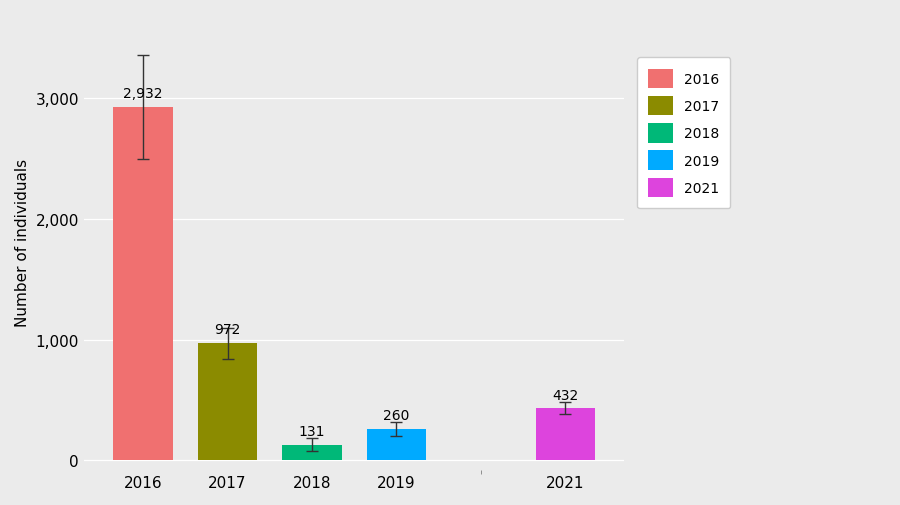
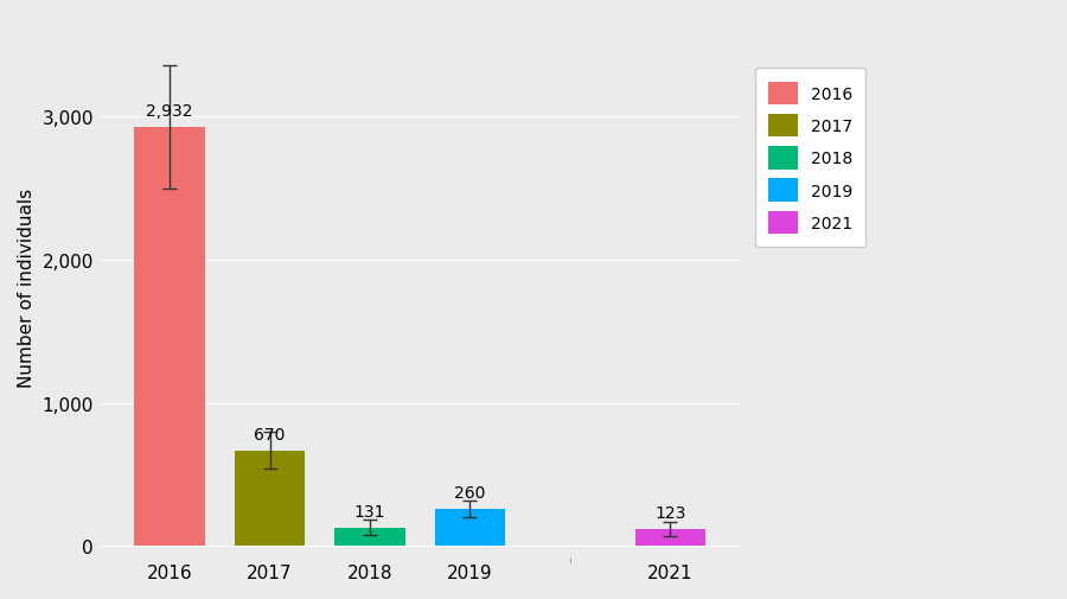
2017: 972 -> 670
2021: 432 -> 123
